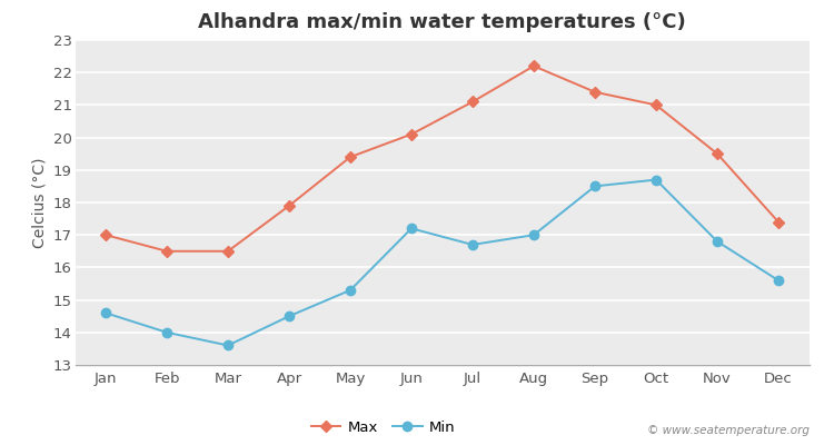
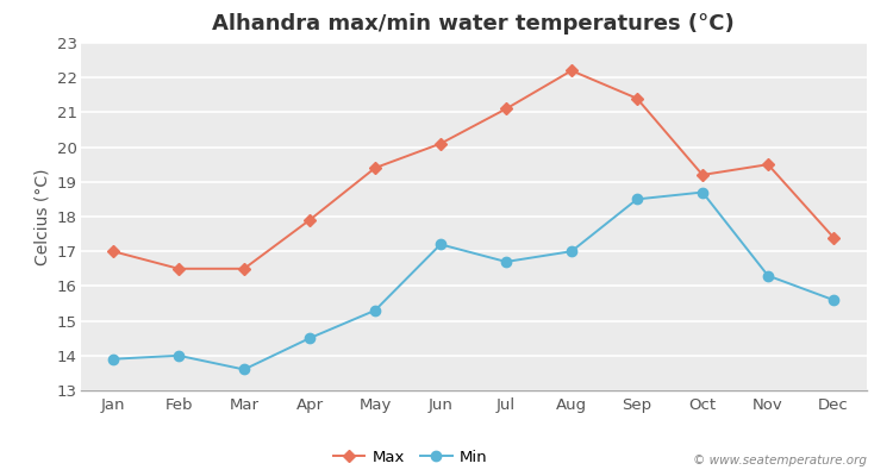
Min/Jan: 14.6 -> 13.9
Max/Oct: 21.0 -> 19.2
Min/Nov: 16.8 -> 16.3
